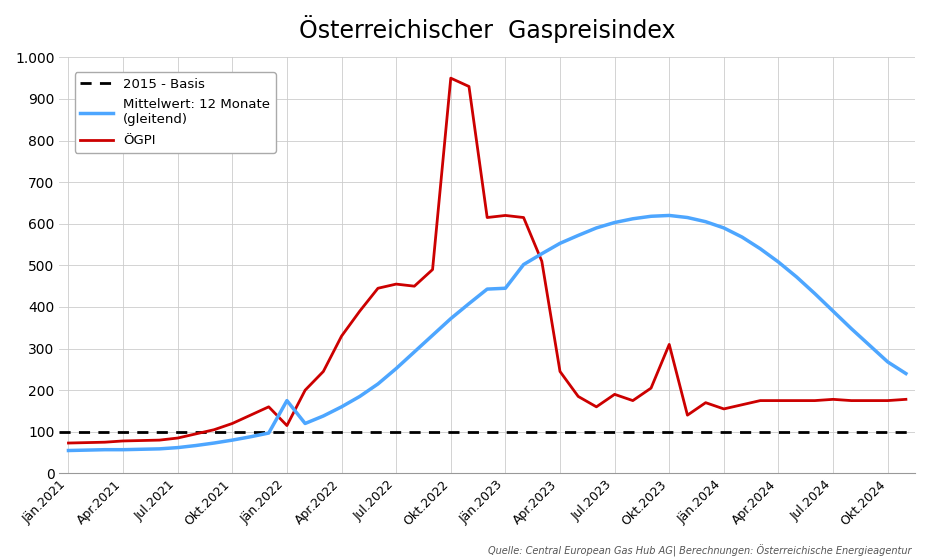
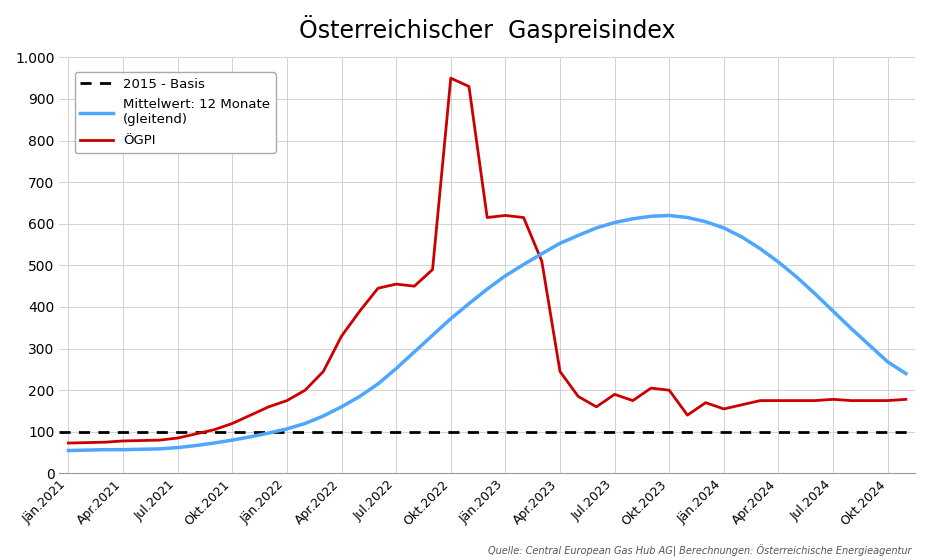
ÖGPI/Jän.2022: 115 -> 175
Mittelwert: 12 Monate (gleitend)/Jän.2022: 175 -> 107
Mittelwert: 12 Monate (gleitend)/Jän.2023: 445 -> 475
ÖGPI/Okt.2023: 310 -> 200
